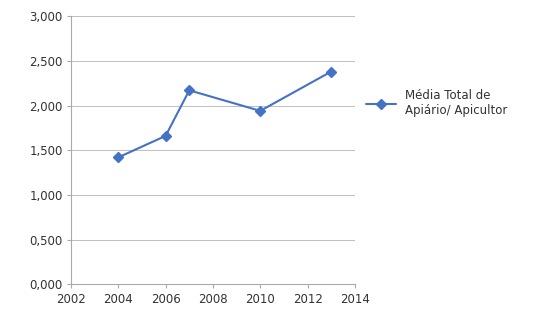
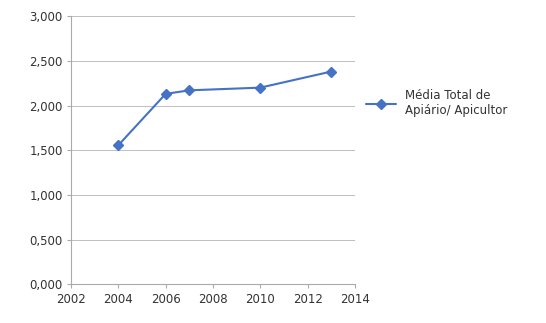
2004: 1,42 -> 1,55
2006: 1,66 -> 2,13
2010: 1,94 -> 2,20
